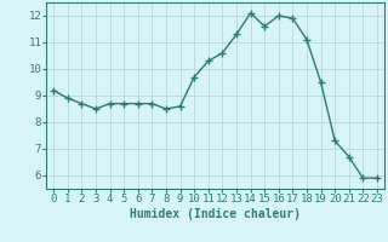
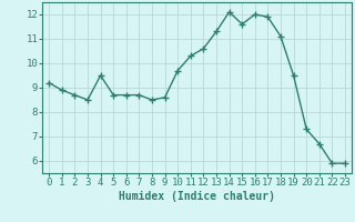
4: 8.7 -> 9.5
